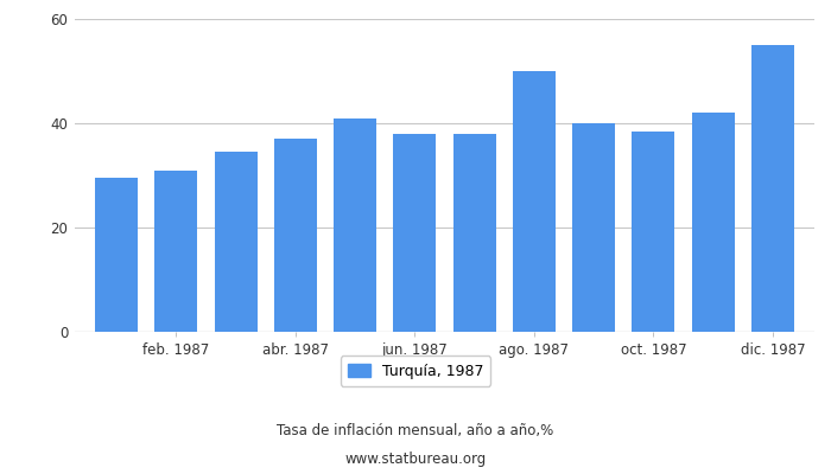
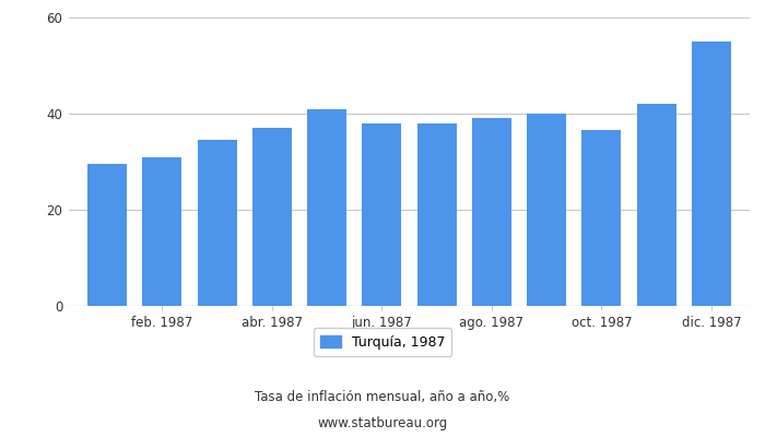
ago. 1987: 50.0 -> 39.0
oct. 1987: 38.5 -> 36.5
